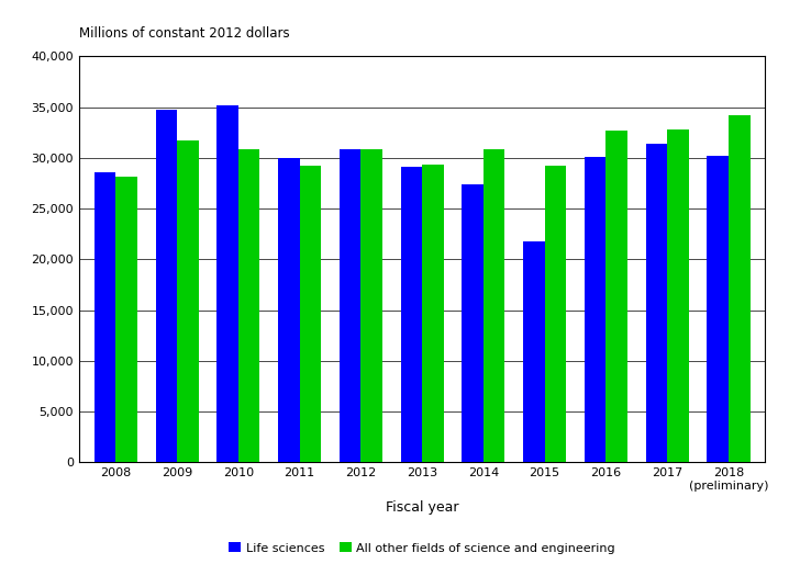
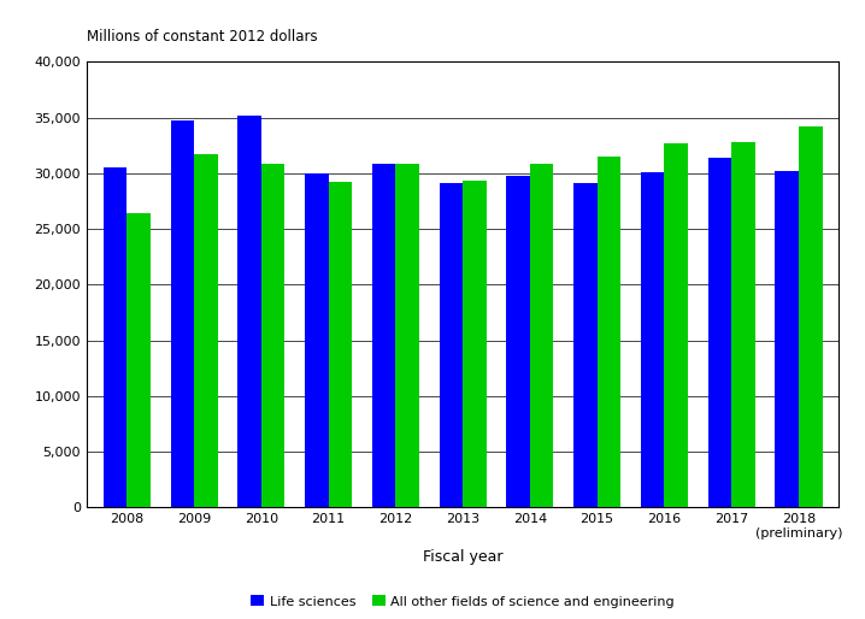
Life sciences/2008: 28,600 -> 30,500
All other fields of science and engineering/2008: 28,200 -> 26,400
Life sciences/2014: 27,400 -> 29,800
Life sciences/2015: 21,800 -> 29,100
All other fields of science and engineering/2015: 29,200 -> 31,500
